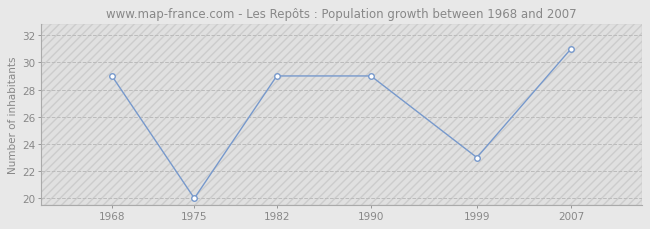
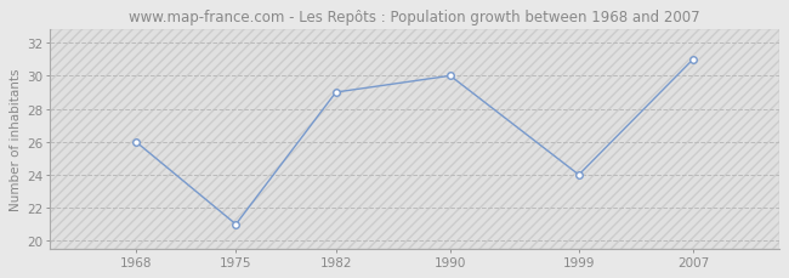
1968: 29 -> 26
1975: 20 -> 21
1990: 29 -> 30
1999: 23 -> 24
